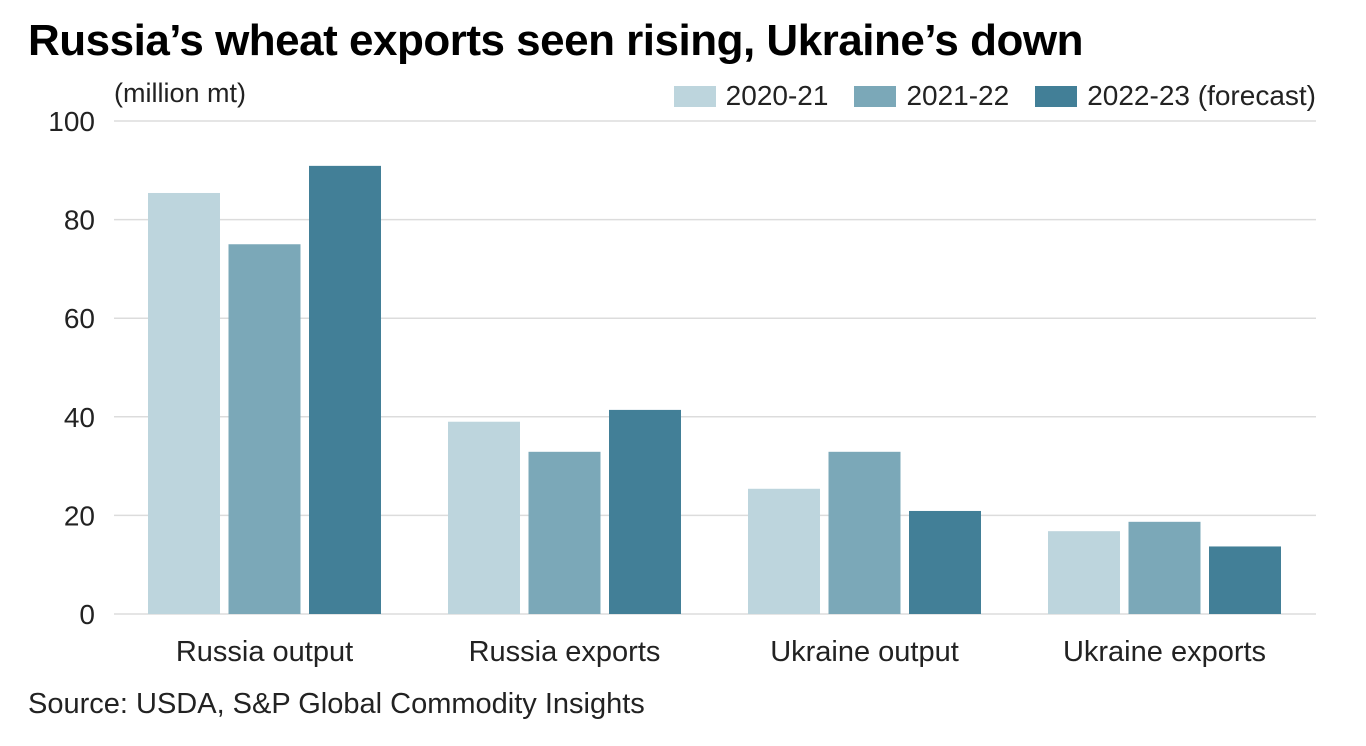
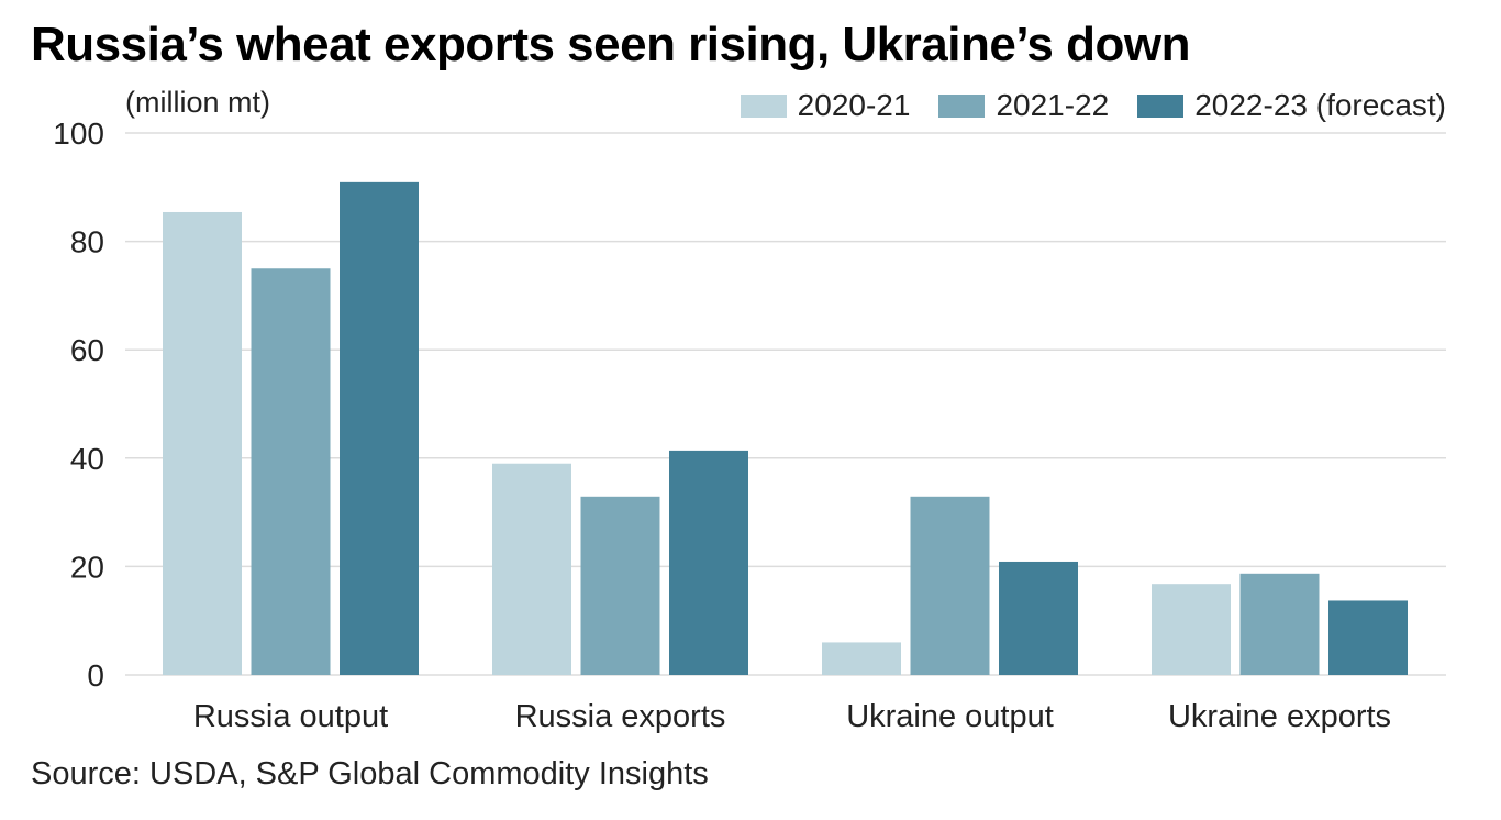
2020-21/Ukraine output: 25 -> 6
